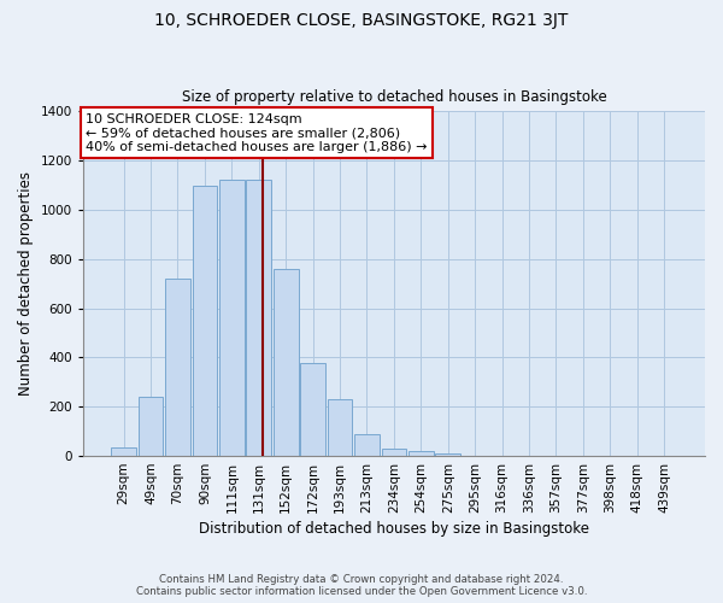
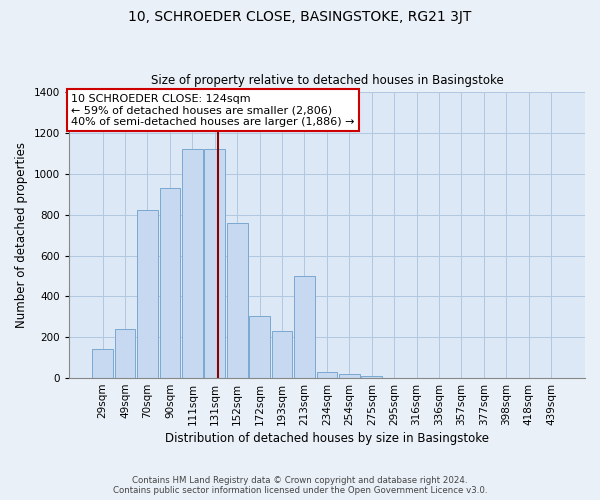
29sqm: 35 -> 140
70sqm: 720 -> 825
90sqm: 1100 -> 930
172sqm: 380 -> 305
213sqm: 90 -> 500
